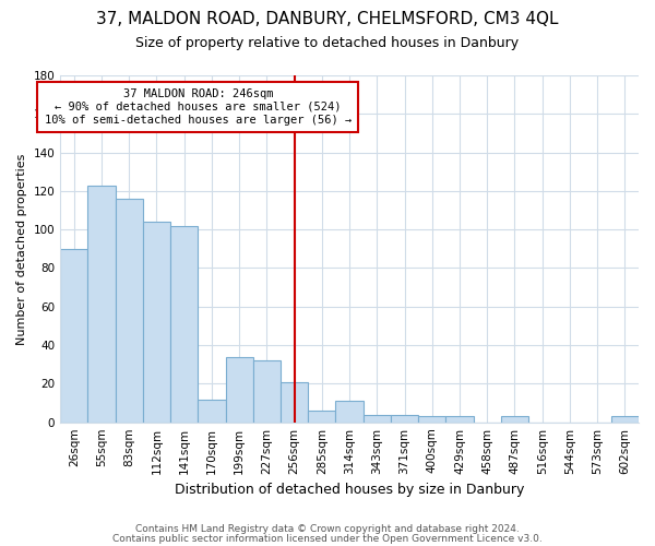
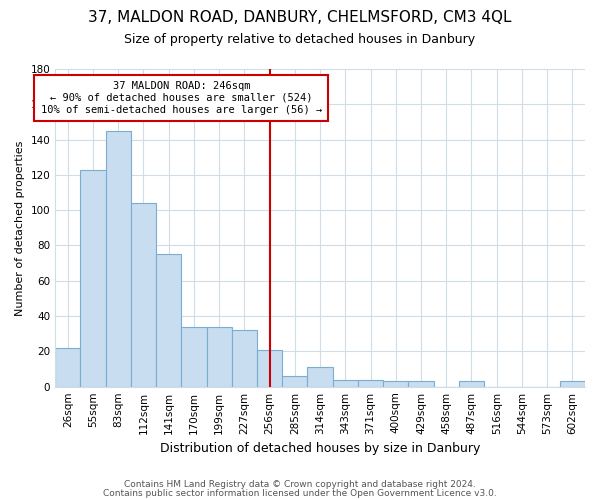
26sqm: 90 -> 22
83sqm: 116 -> 145
141sqm: 102 -> 75
170sqm: 12 -> 34
